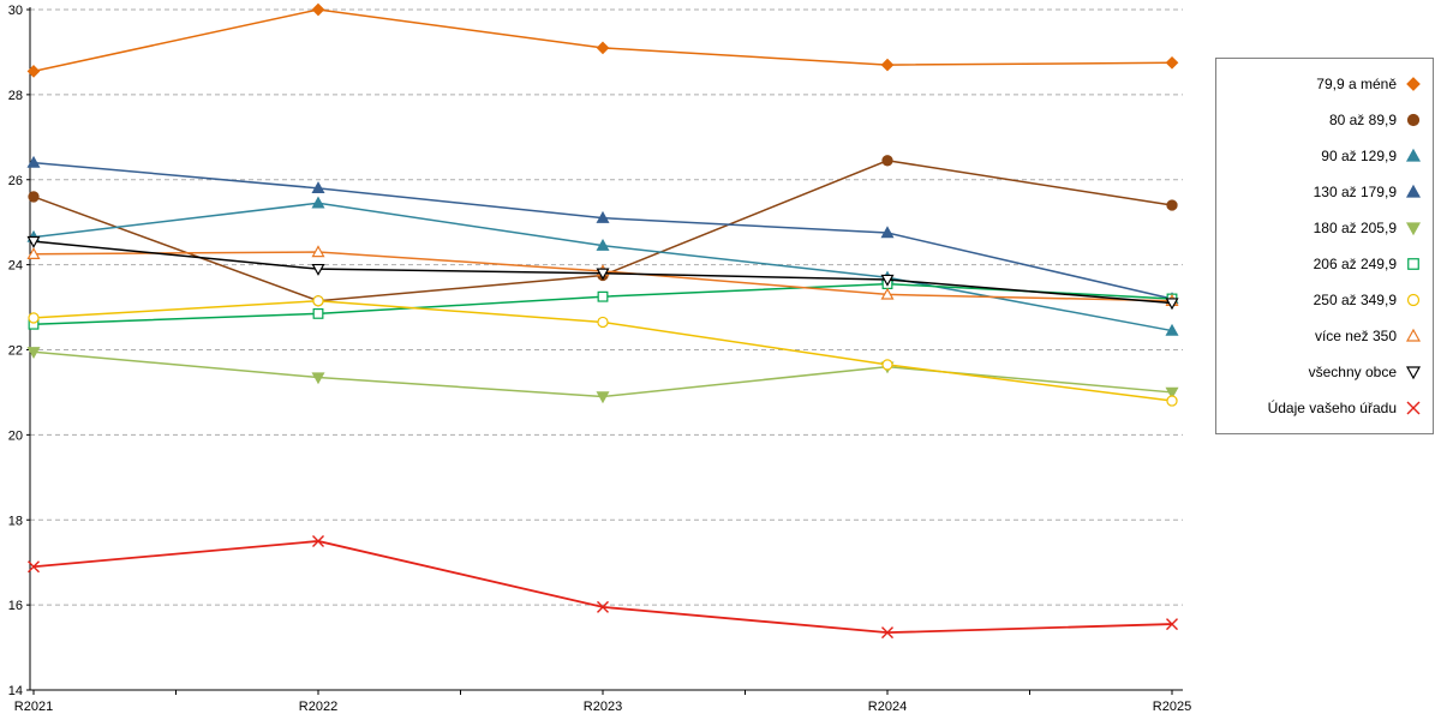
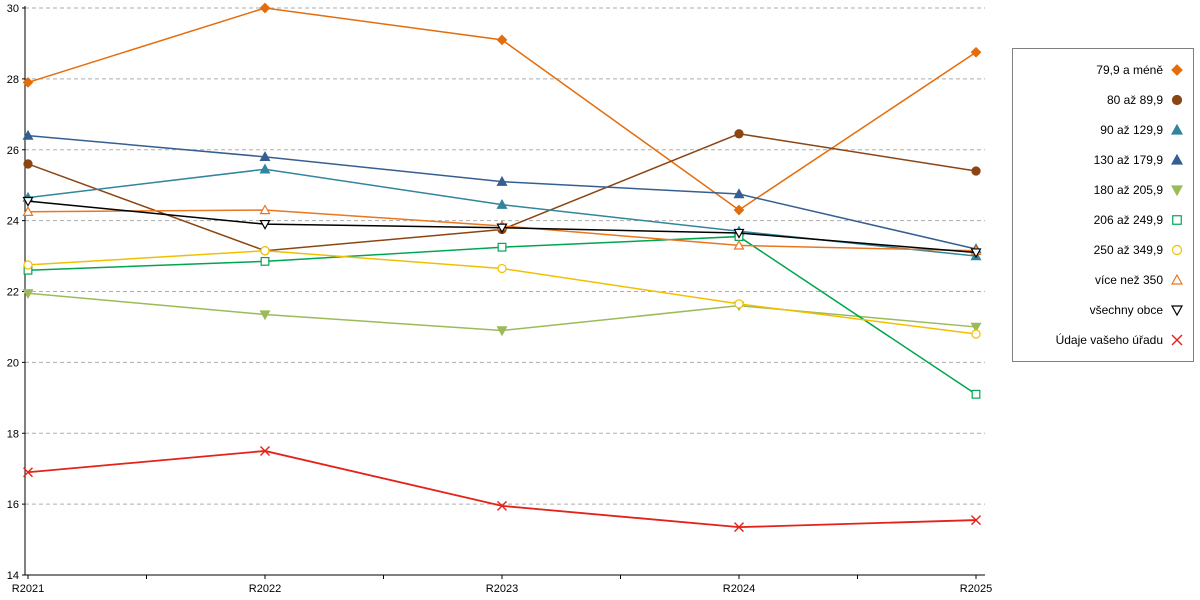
79,9 a méně/R2021: 28.6 -> 27.9
79,9 a méně/R2024: 28.7 -> 24.3
90 až 129,9/R2025: 22.4 -> 23.0
206 až 249,9/R2025: 23.2 -> 19.1
